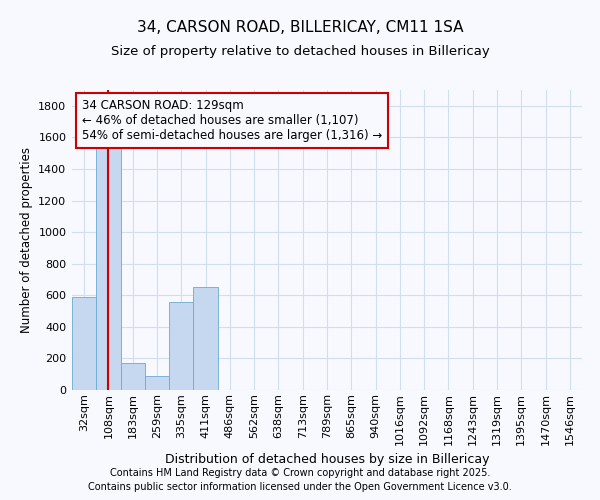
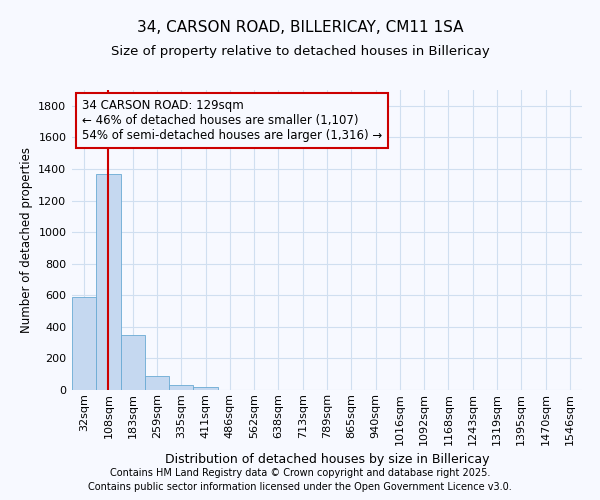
108sqm: 1550 -> 1370
183sqm: 170 -> 350
335sqm: 560 -> 30
411sqm: 650 -> 20
